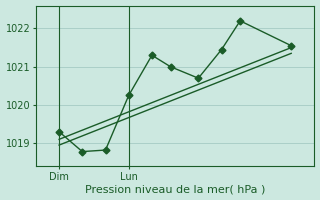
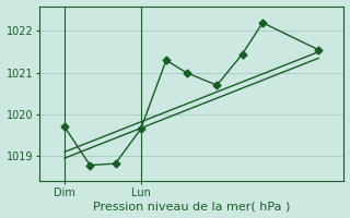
Dim: 1019.30 -> 1019.70
Lun: 1020.25 -> 1019.65
